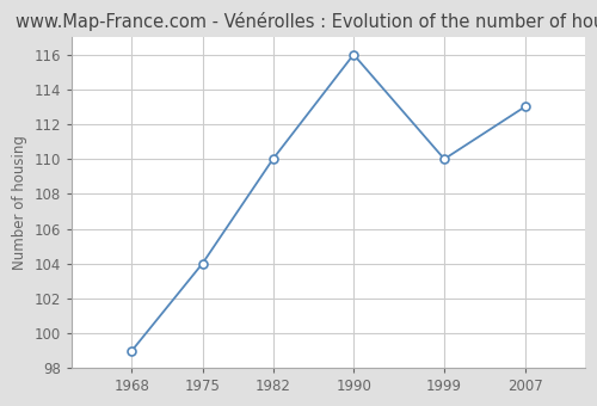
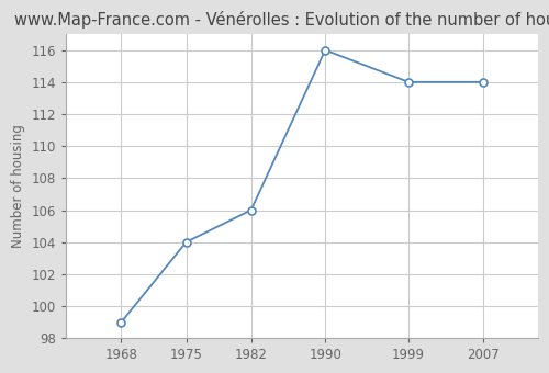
1982: 110 -> 106
1999: 110 -> 114
2007: 113 -> 114
